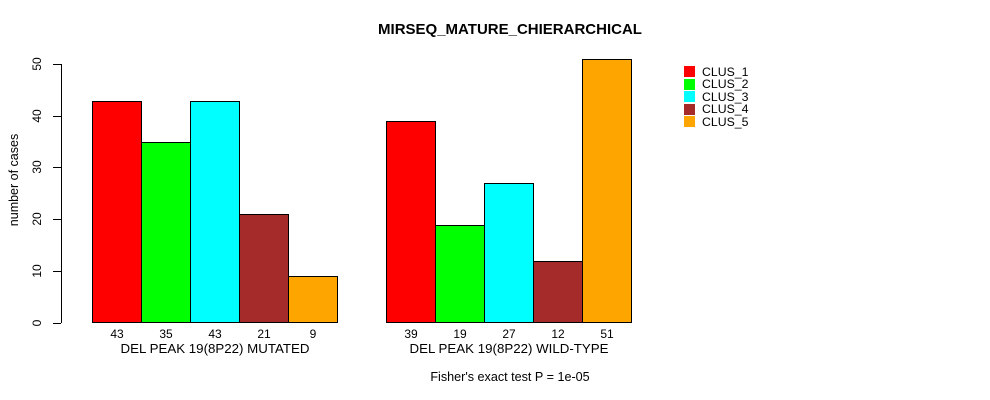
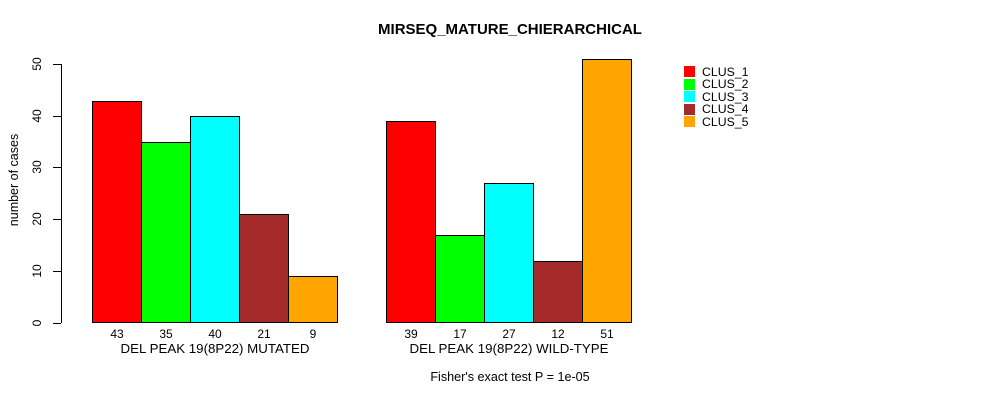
CLUS_3/DEL PEAK 19(8P22) MUTATED: 43 -> 40
CLUS_2/DEL PEAK 19(8P22) WILD-TYPE: 19 -> 17
